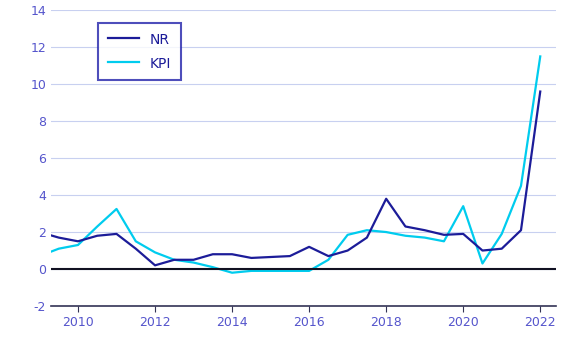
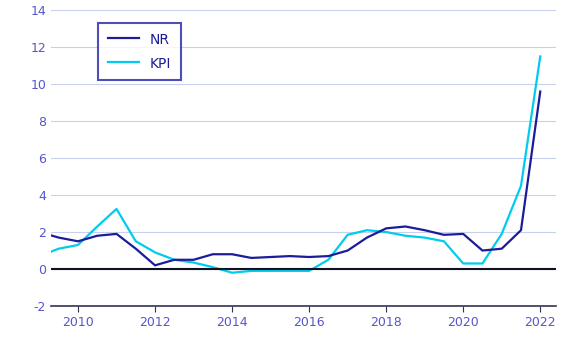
NR/2016: 1.2 -> 0.7
NR/2018: 3.8 -> 2.2
KPI/2020: 3.4 -> 0.3
